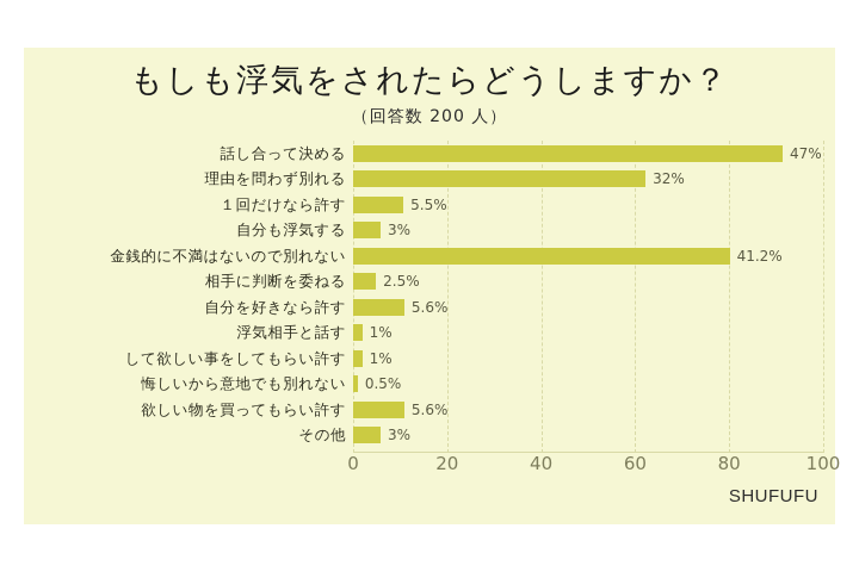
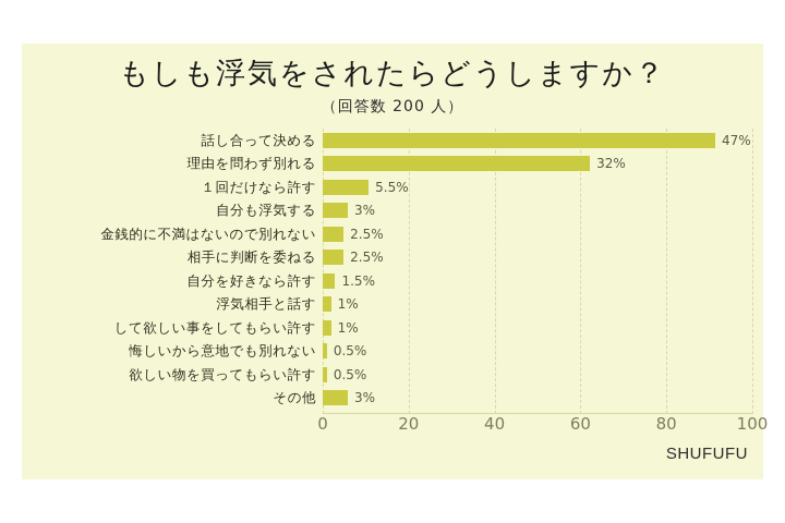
金銭的に不満はないので別れない: 41.2% -> 2.5%
自分を好きなら許す: 5.6% -> 1.5%
欲しい物を買ってもらい許す: 5.6% -> 0.5%
